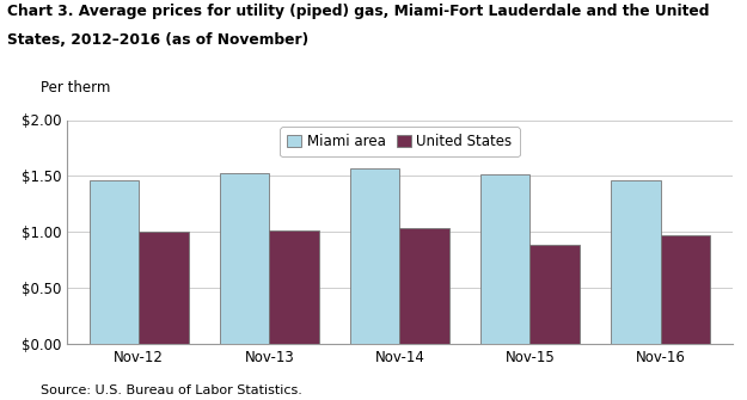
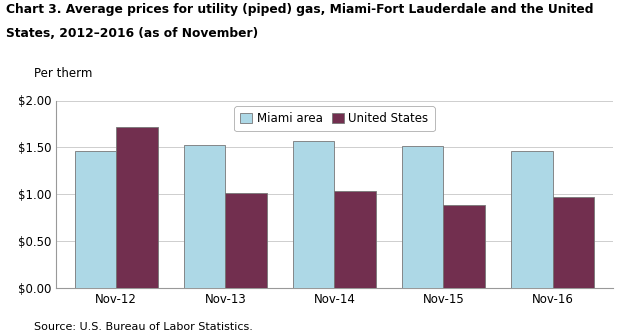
United States/Nov-12: $1.00 -> $1.72
